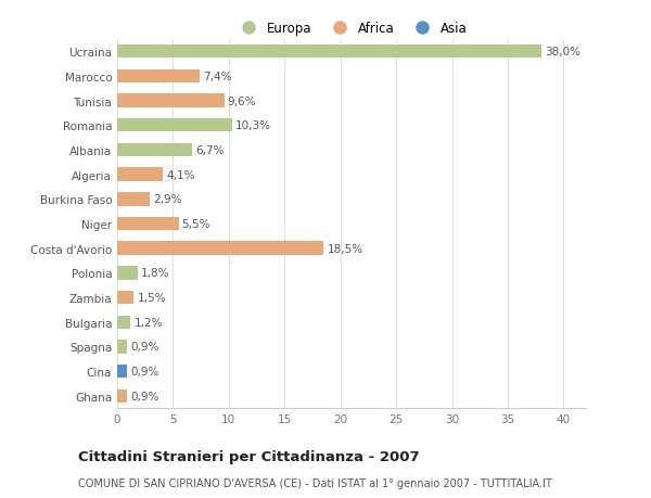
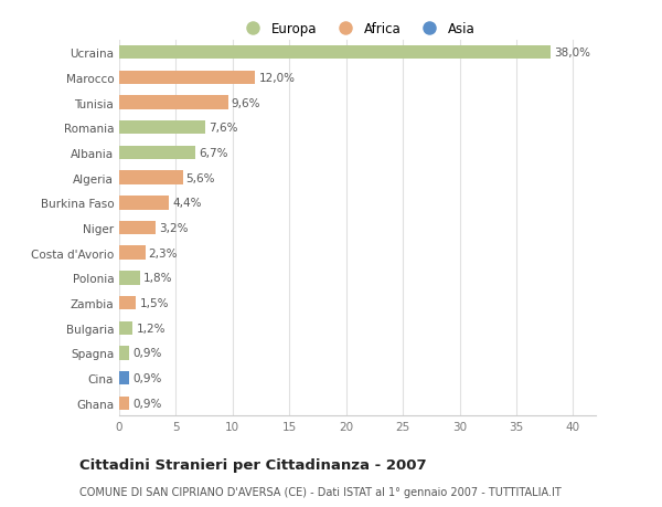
Marocco: 7,4% -> 12,0%
Romania: 10,3% -> 7,6%
Algeria: 4,1% -> 5,6%
Burkina Faso: 2,9% -> 4,4%
Niger: 5,5% -> 3,2%
Costa d'Avorio: 18,5% -> 2,3%
